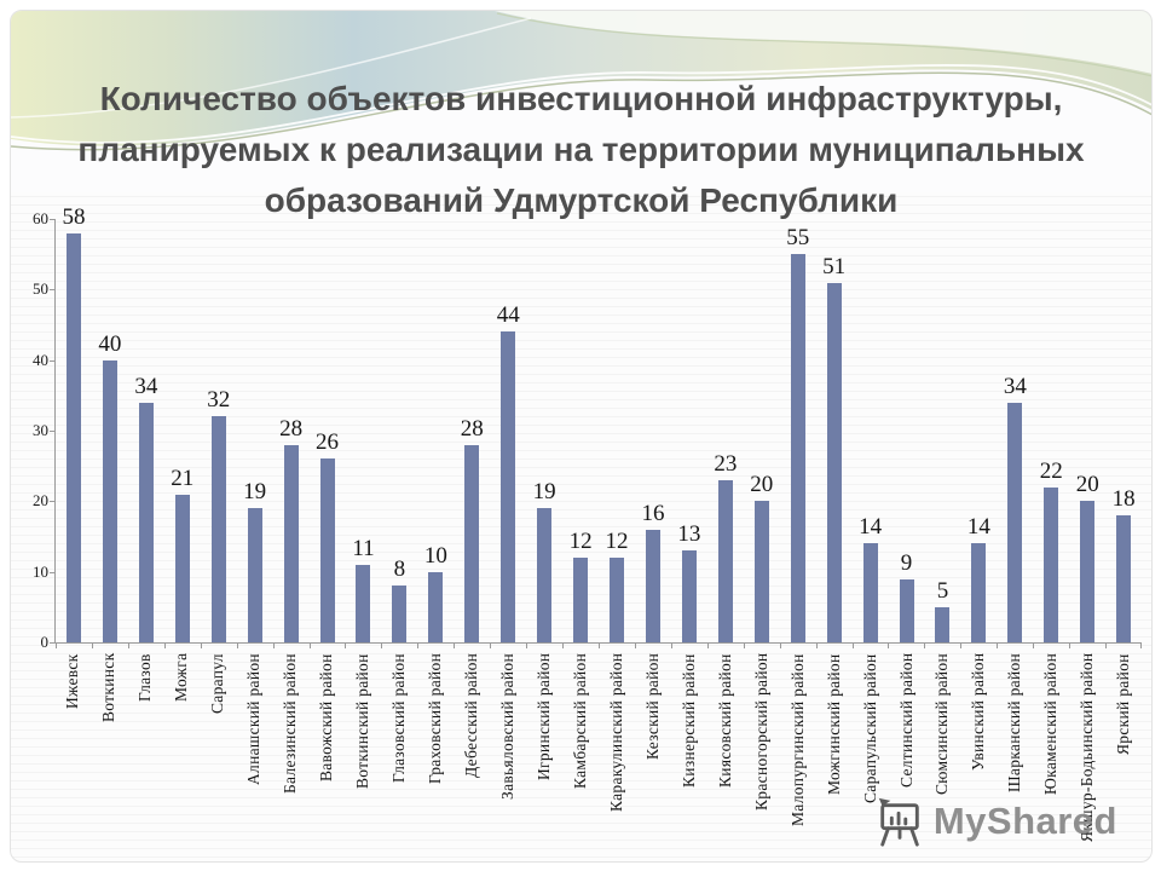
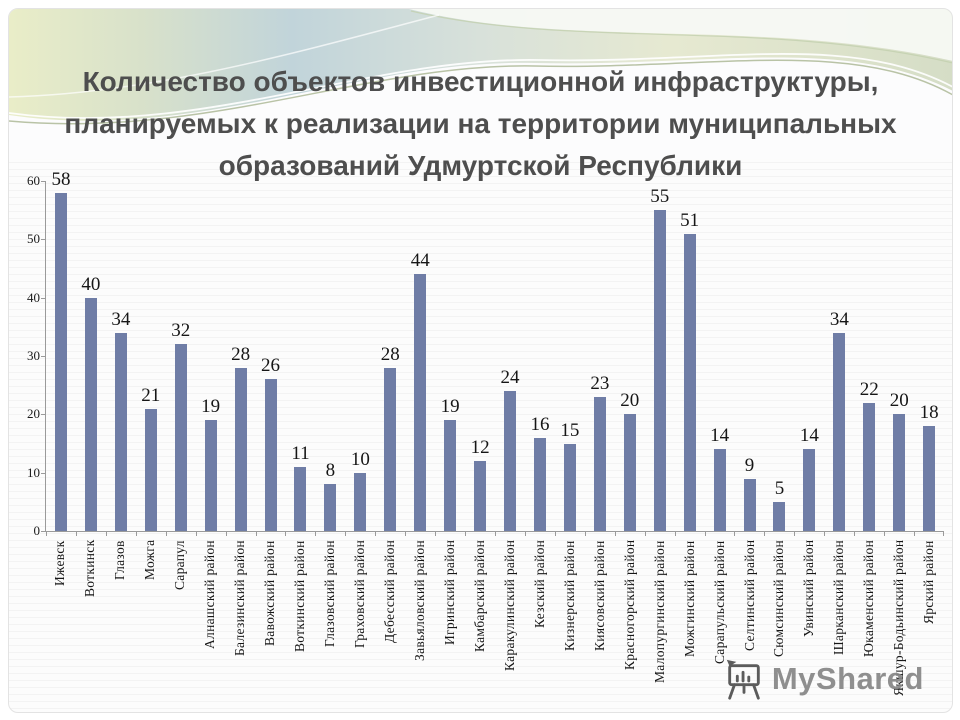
Каракулинский район: 12 -> 24
Кизнерский район: 13 -> 15
